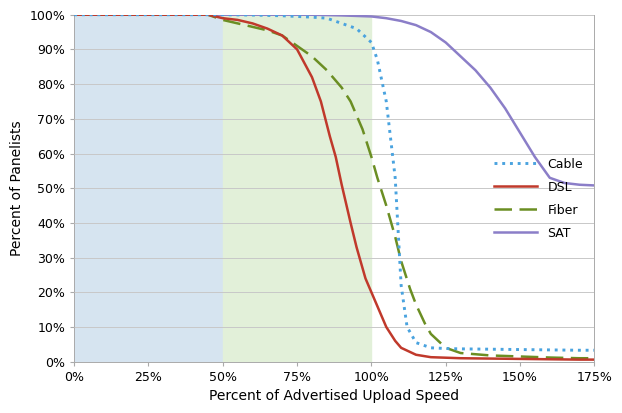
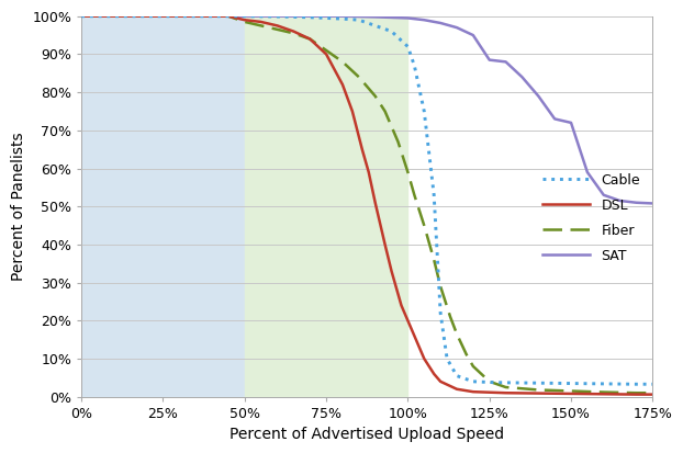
SAT/125%: 92.0% -> 88.5%
SAT/150%: 66.0% -> 72.0%
